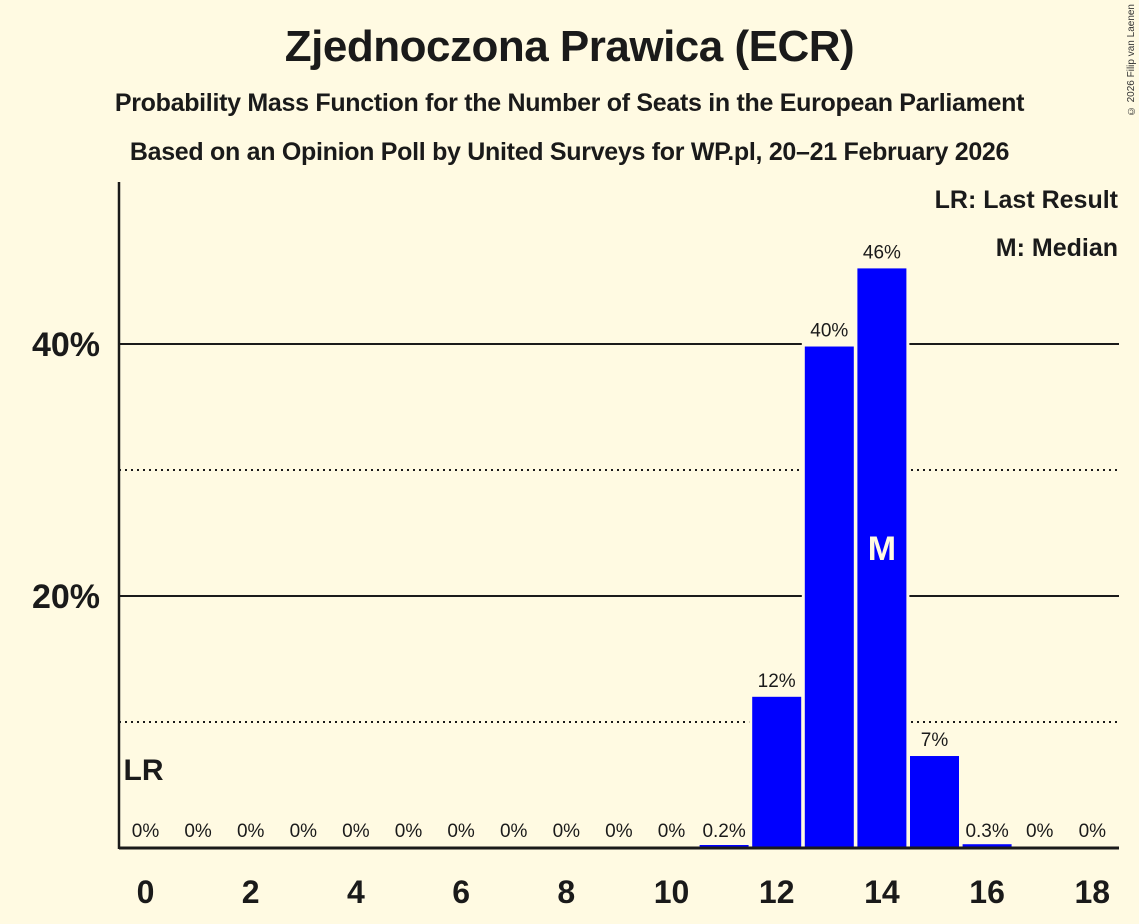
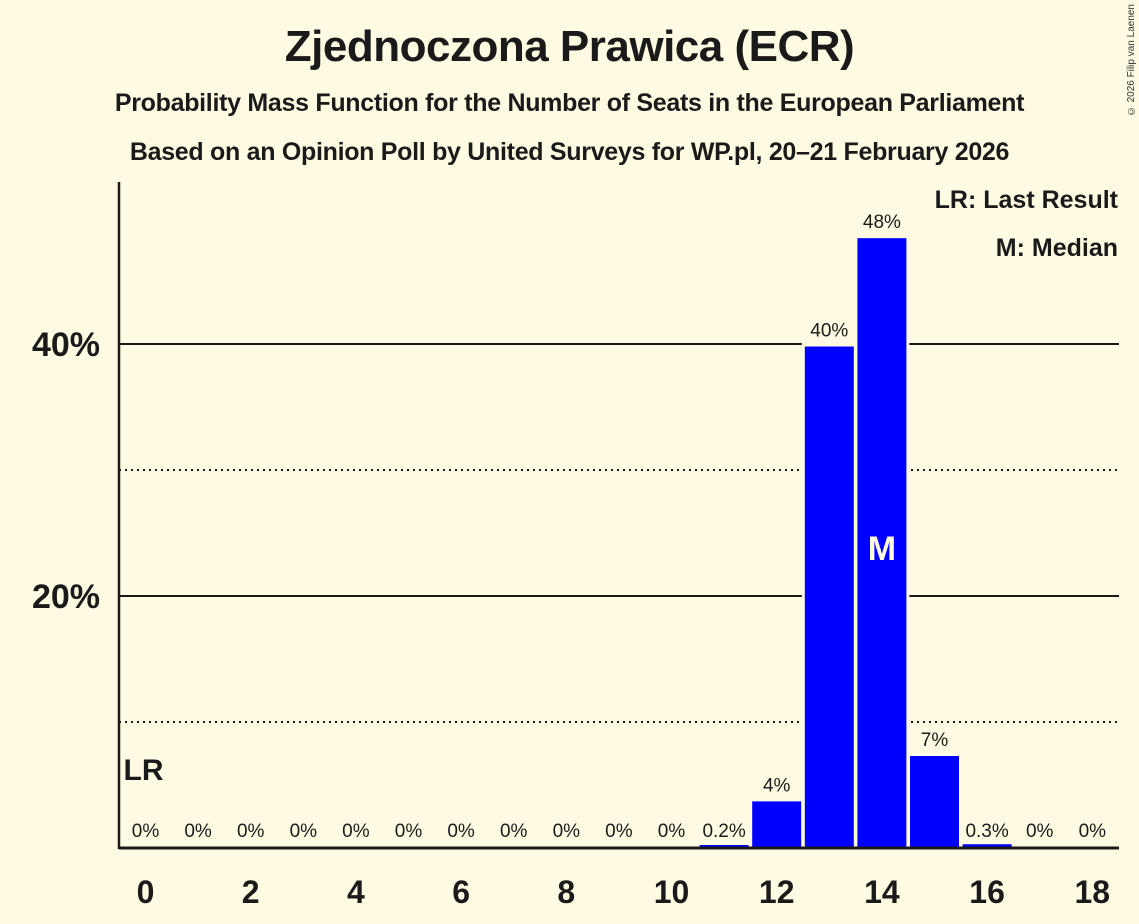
12: 12% -> 4%
14: 46% -> 48%
